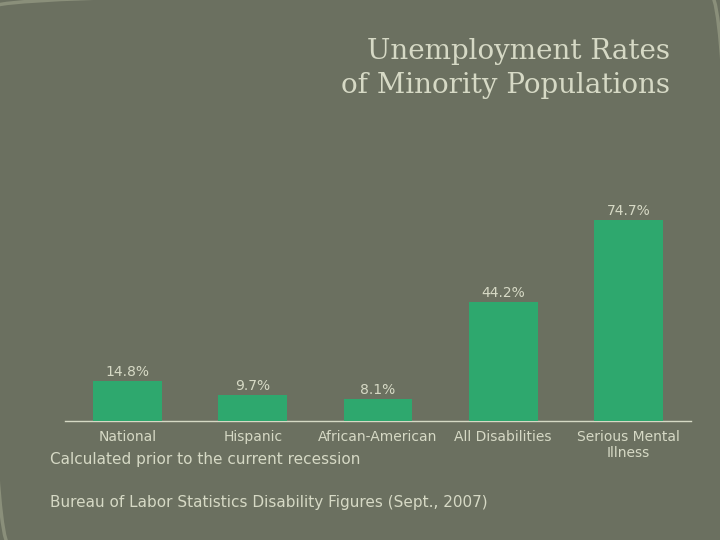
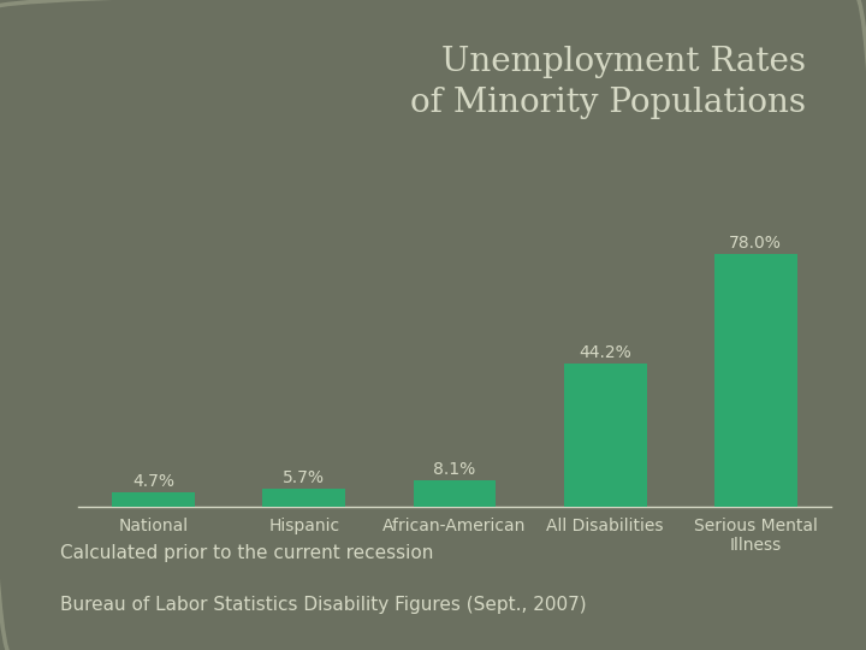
National: 14.8% -> 4.7%
Hispanic: 9.7% -> 5.7%
Serious Mental Illness: 74.7% -> 78.0%
